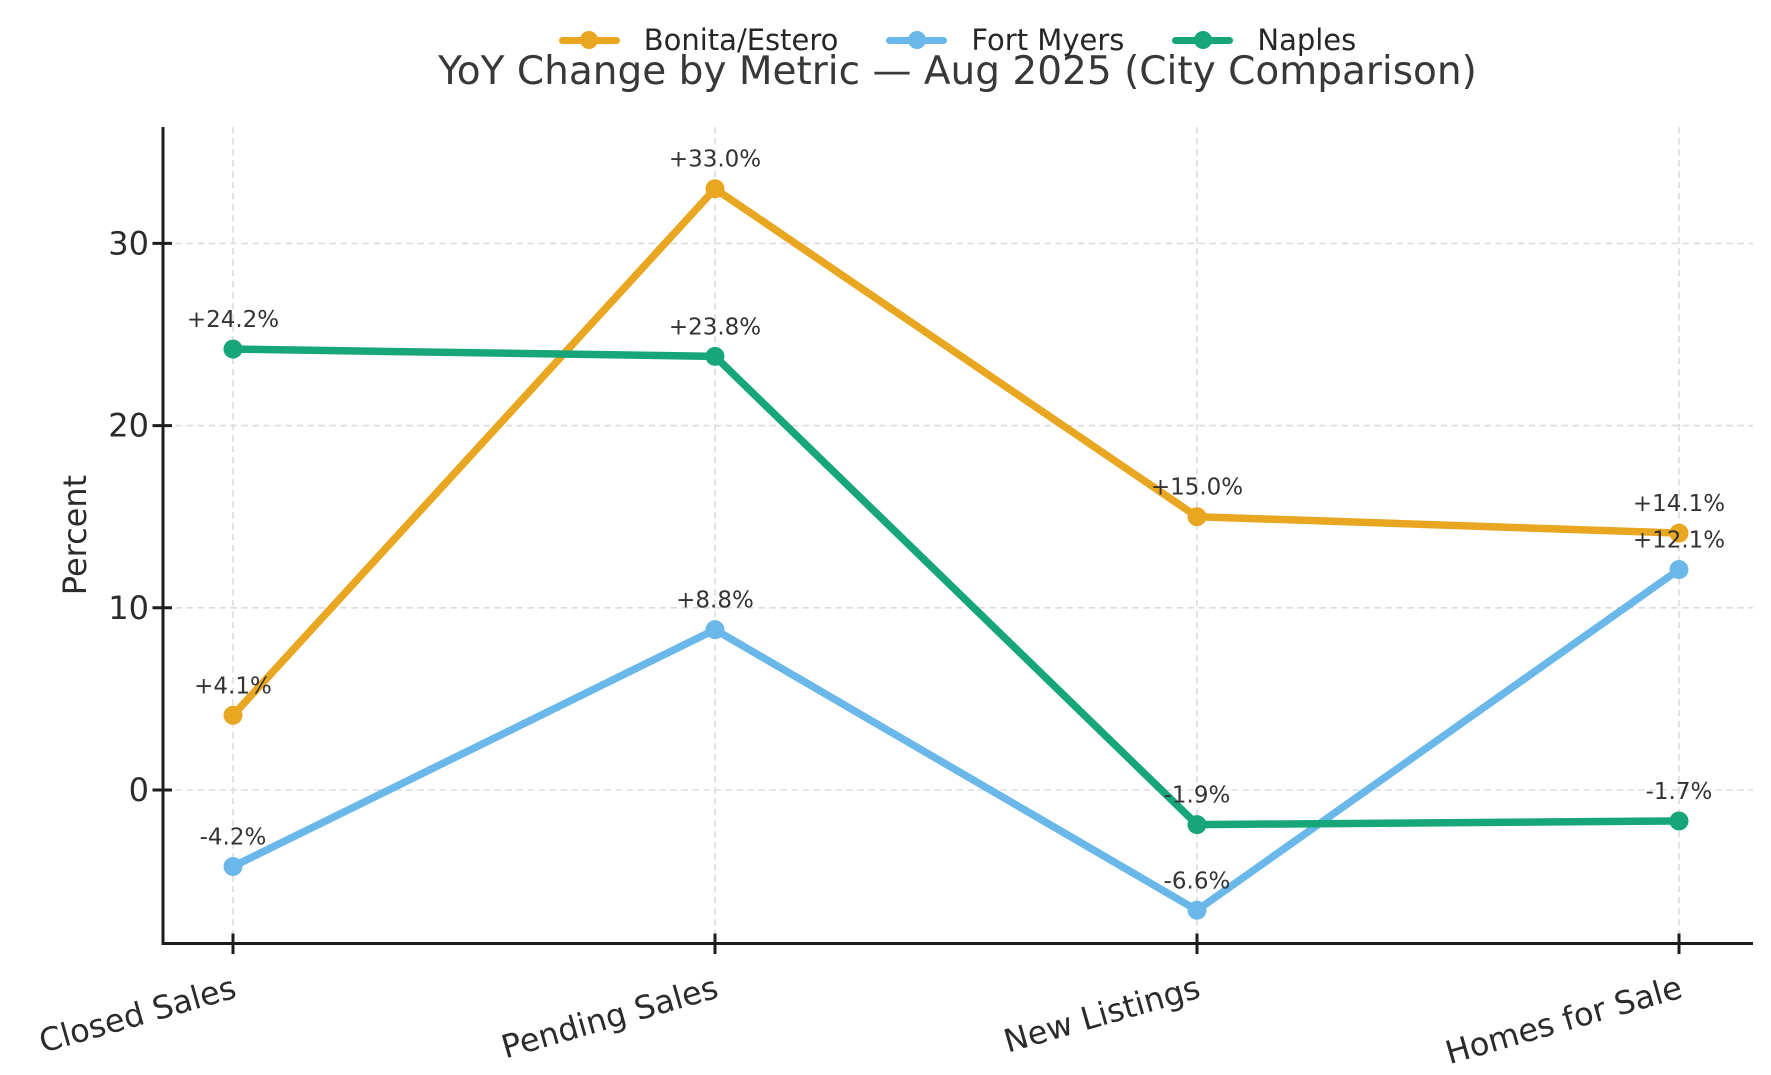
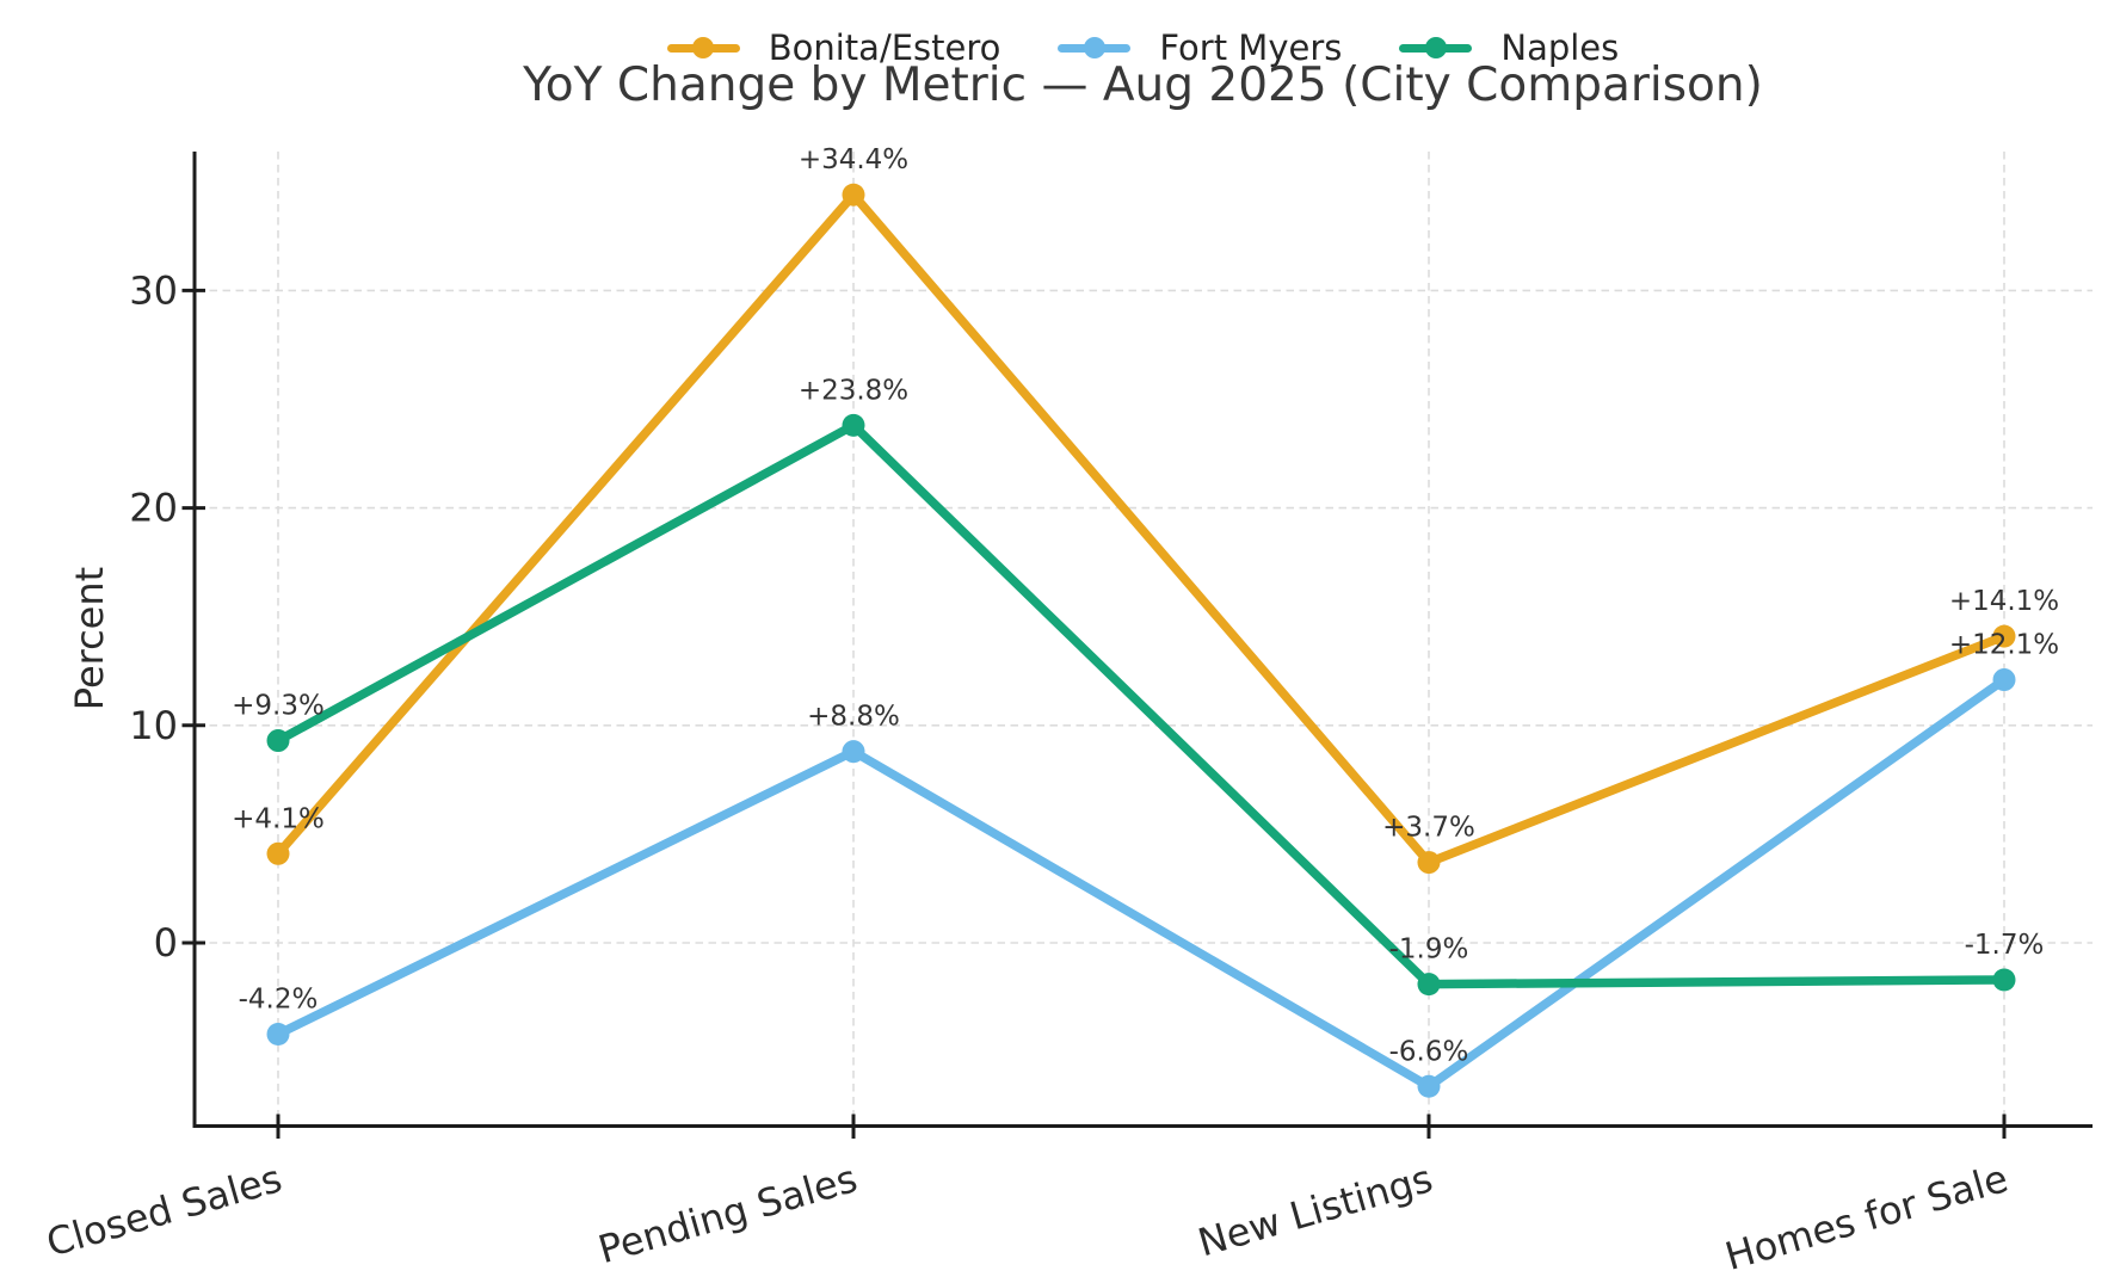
Naples/Closed Sales: +24.2% -> +9.3%
Bonita/Estero/Pending Sales: +33.0% -> +34.4%
Bonita/Estero/New Listings: +15.0% -> +3.7%
